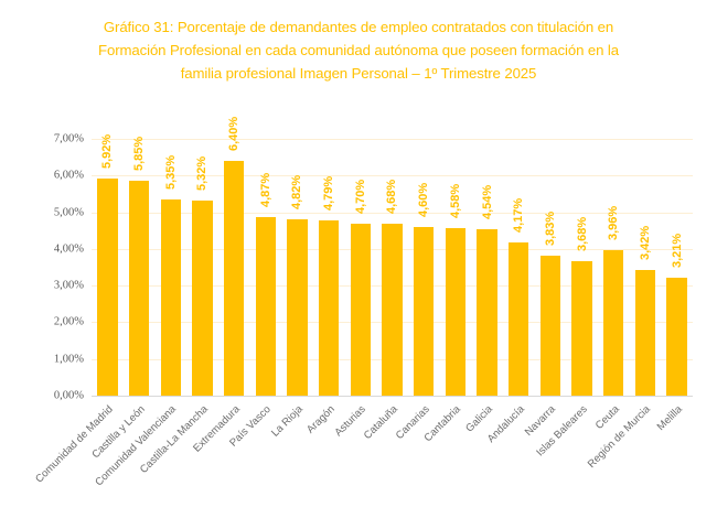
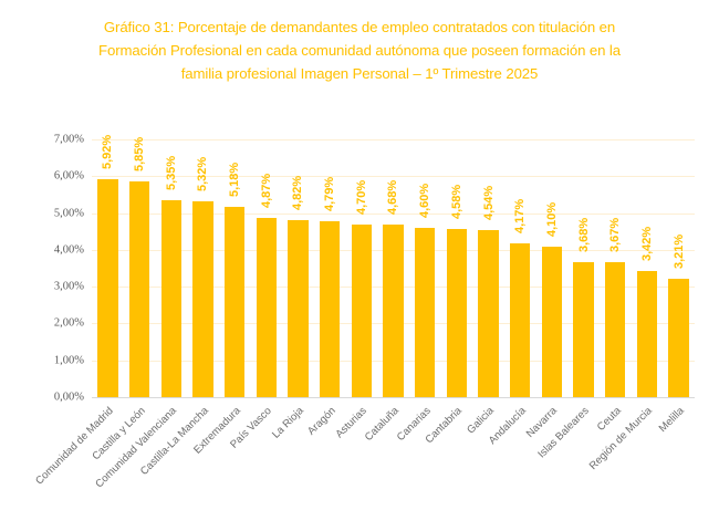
Extremadura: 6,40% -> 5,18%
Navarra: 3,83% -> 4,10%
Ceuta: 3,96% -> 3,67%
